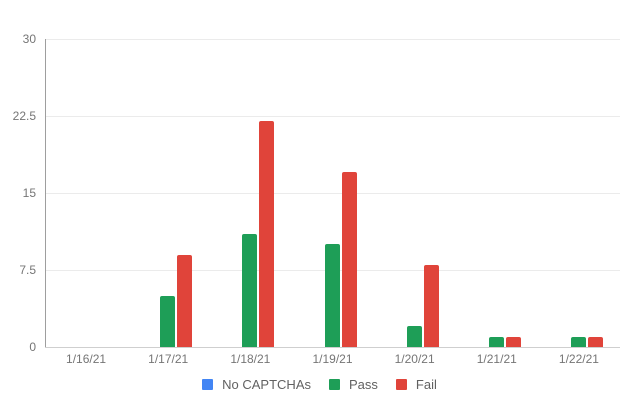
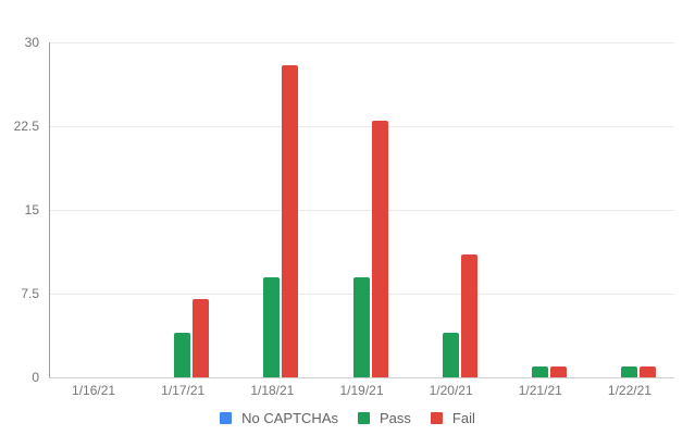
Pass/1/17/21: 5 -> 4
Fail/1/17/21: 9 -> 7
Pass/1/18/21: 11 -> 9
Fail/1/18/21: 22 -> 28
Pass/1/19/21: 10 -> 9
Fail/1/19/21: 17 -> 23
Pass/1/20/21: 2 -> 4
Fail/1/20/21: 8 -> 11
